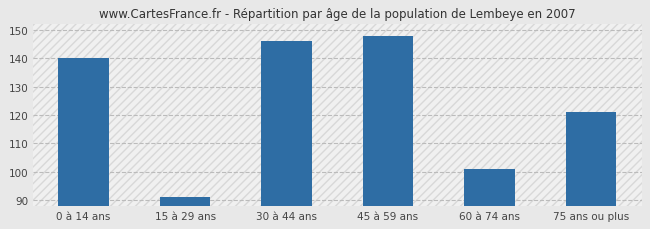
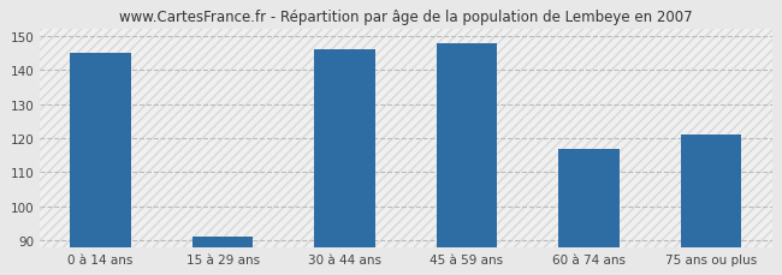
0 à 14 ans: 140 -> 145
60 à 74 ans: 101 -> 117
